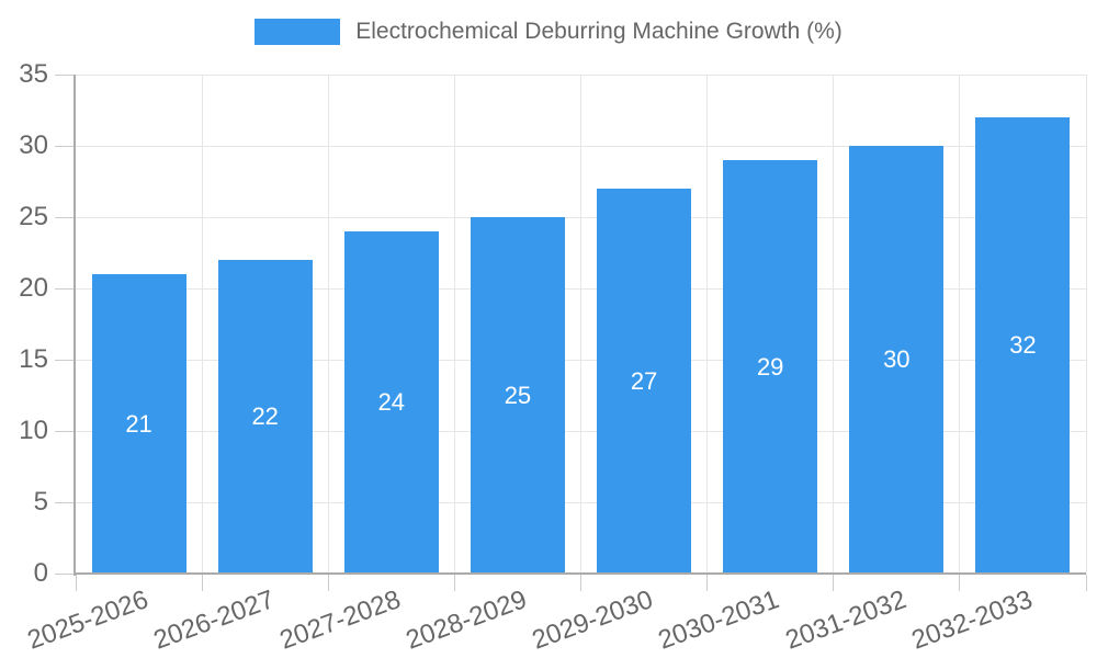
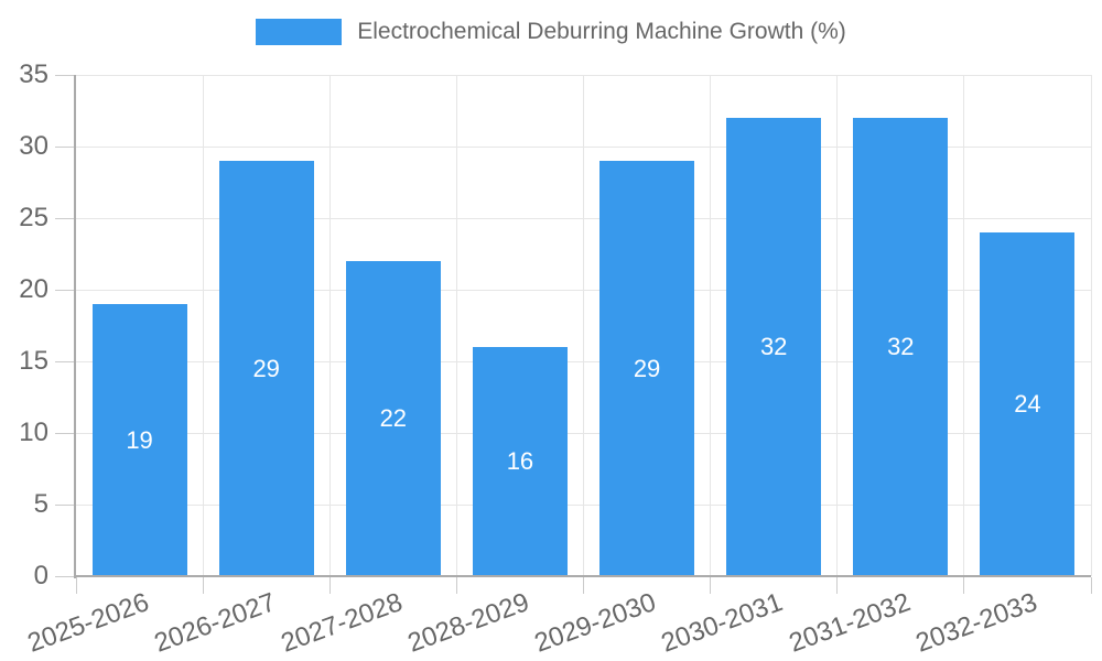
2025-2026: 21 -> 19
2026-2027: 22 -> 29
2027-2028: 24 -> 22
2028-2029: 25 -> 16
2029-2030: 27 -> 29
2030-2031: 29 -> 32
2031-2032: 30 -> 32
2032-2033: 32 -> 24
